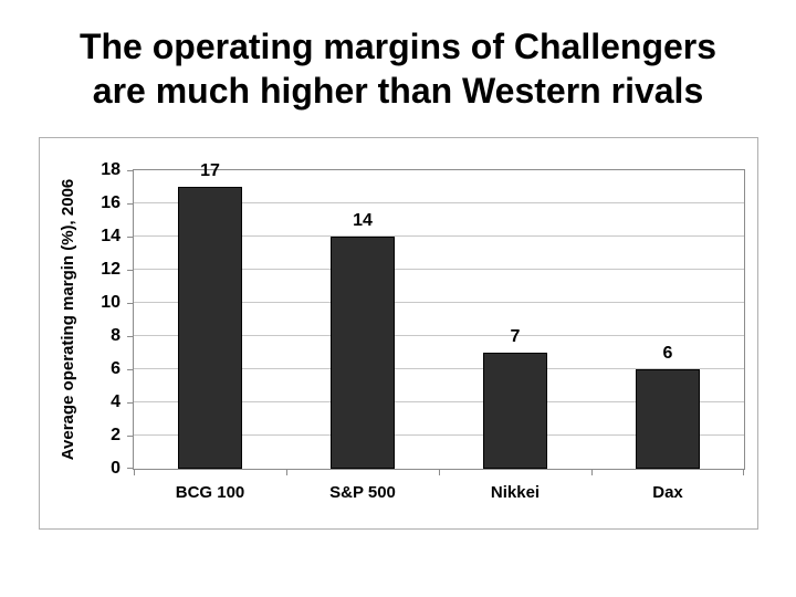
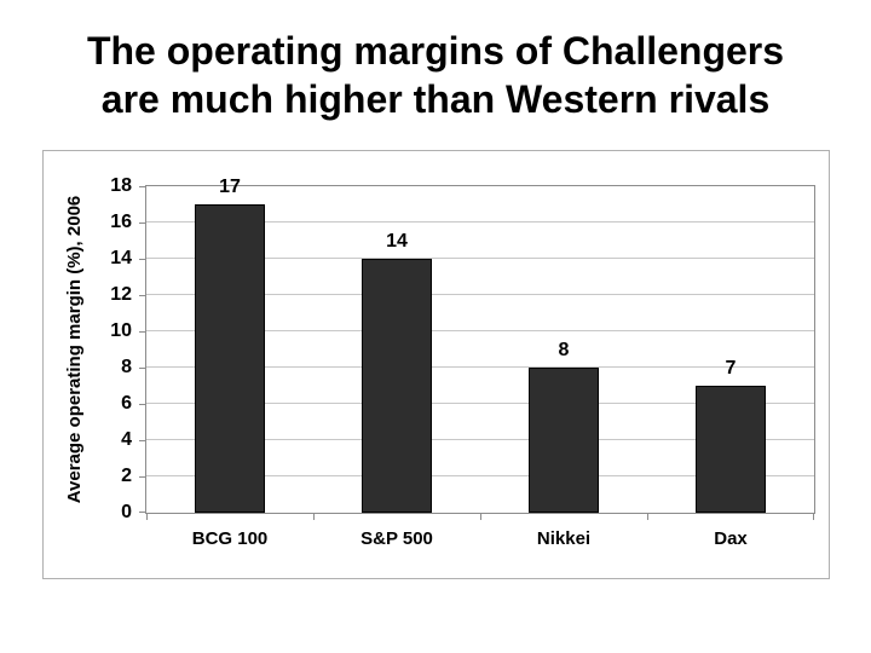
Nikkei: 7 -> 8
Dax: 6 -> 7
